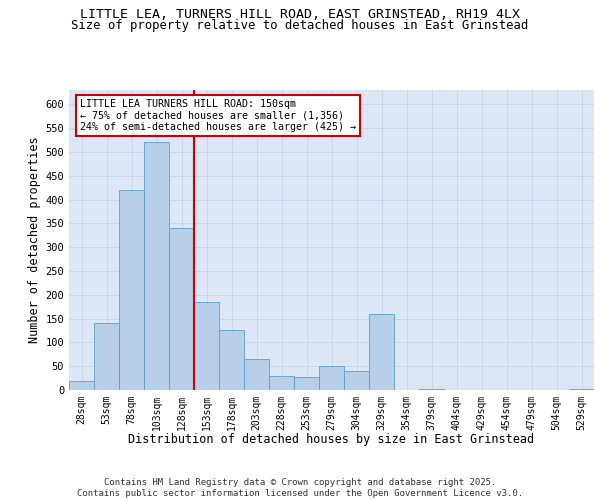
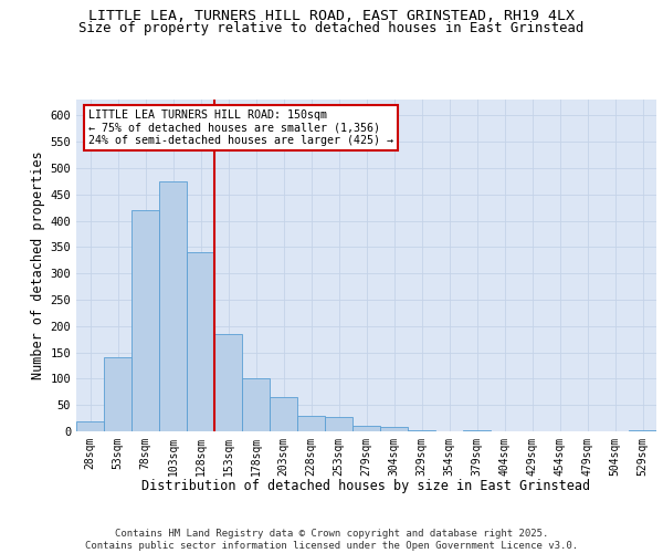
103sqm: 520 -> 475
178sqm: 125 -> 100
279sqm: 50 -> 10
304sqm: 40 -> 8
329sqm: 160 -> 2
